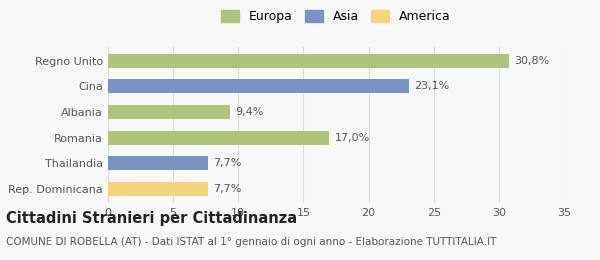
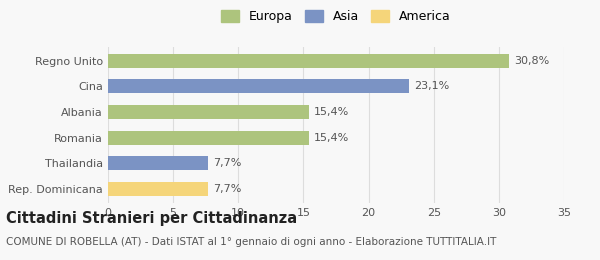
Albania: 9,4% -> 15,4%
Romania: 17,0% -> 15,4%
